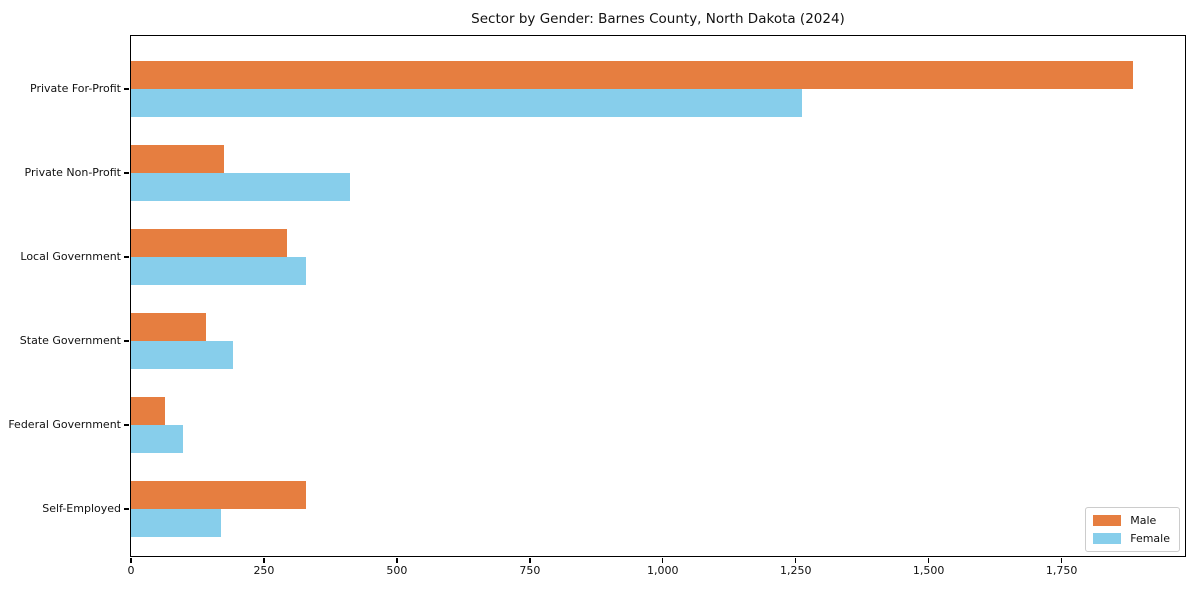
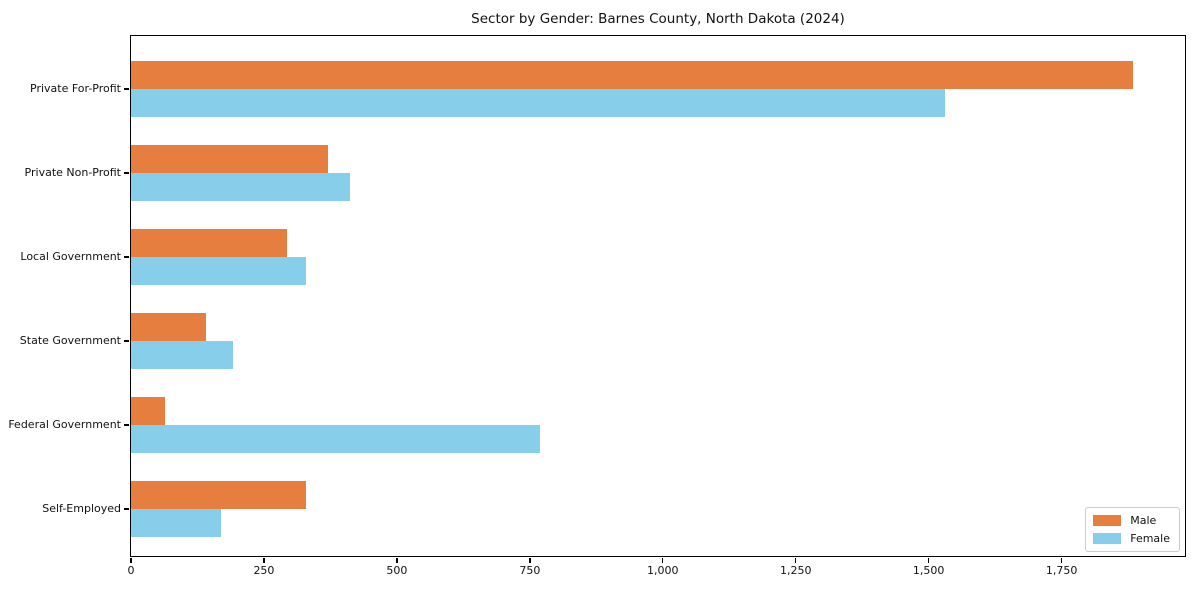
Female/Private For-Profit: 1260 -> 1530
Male/Private Non-Profit: 170 -> 370
Female/Federal Government: 100 -> 770
